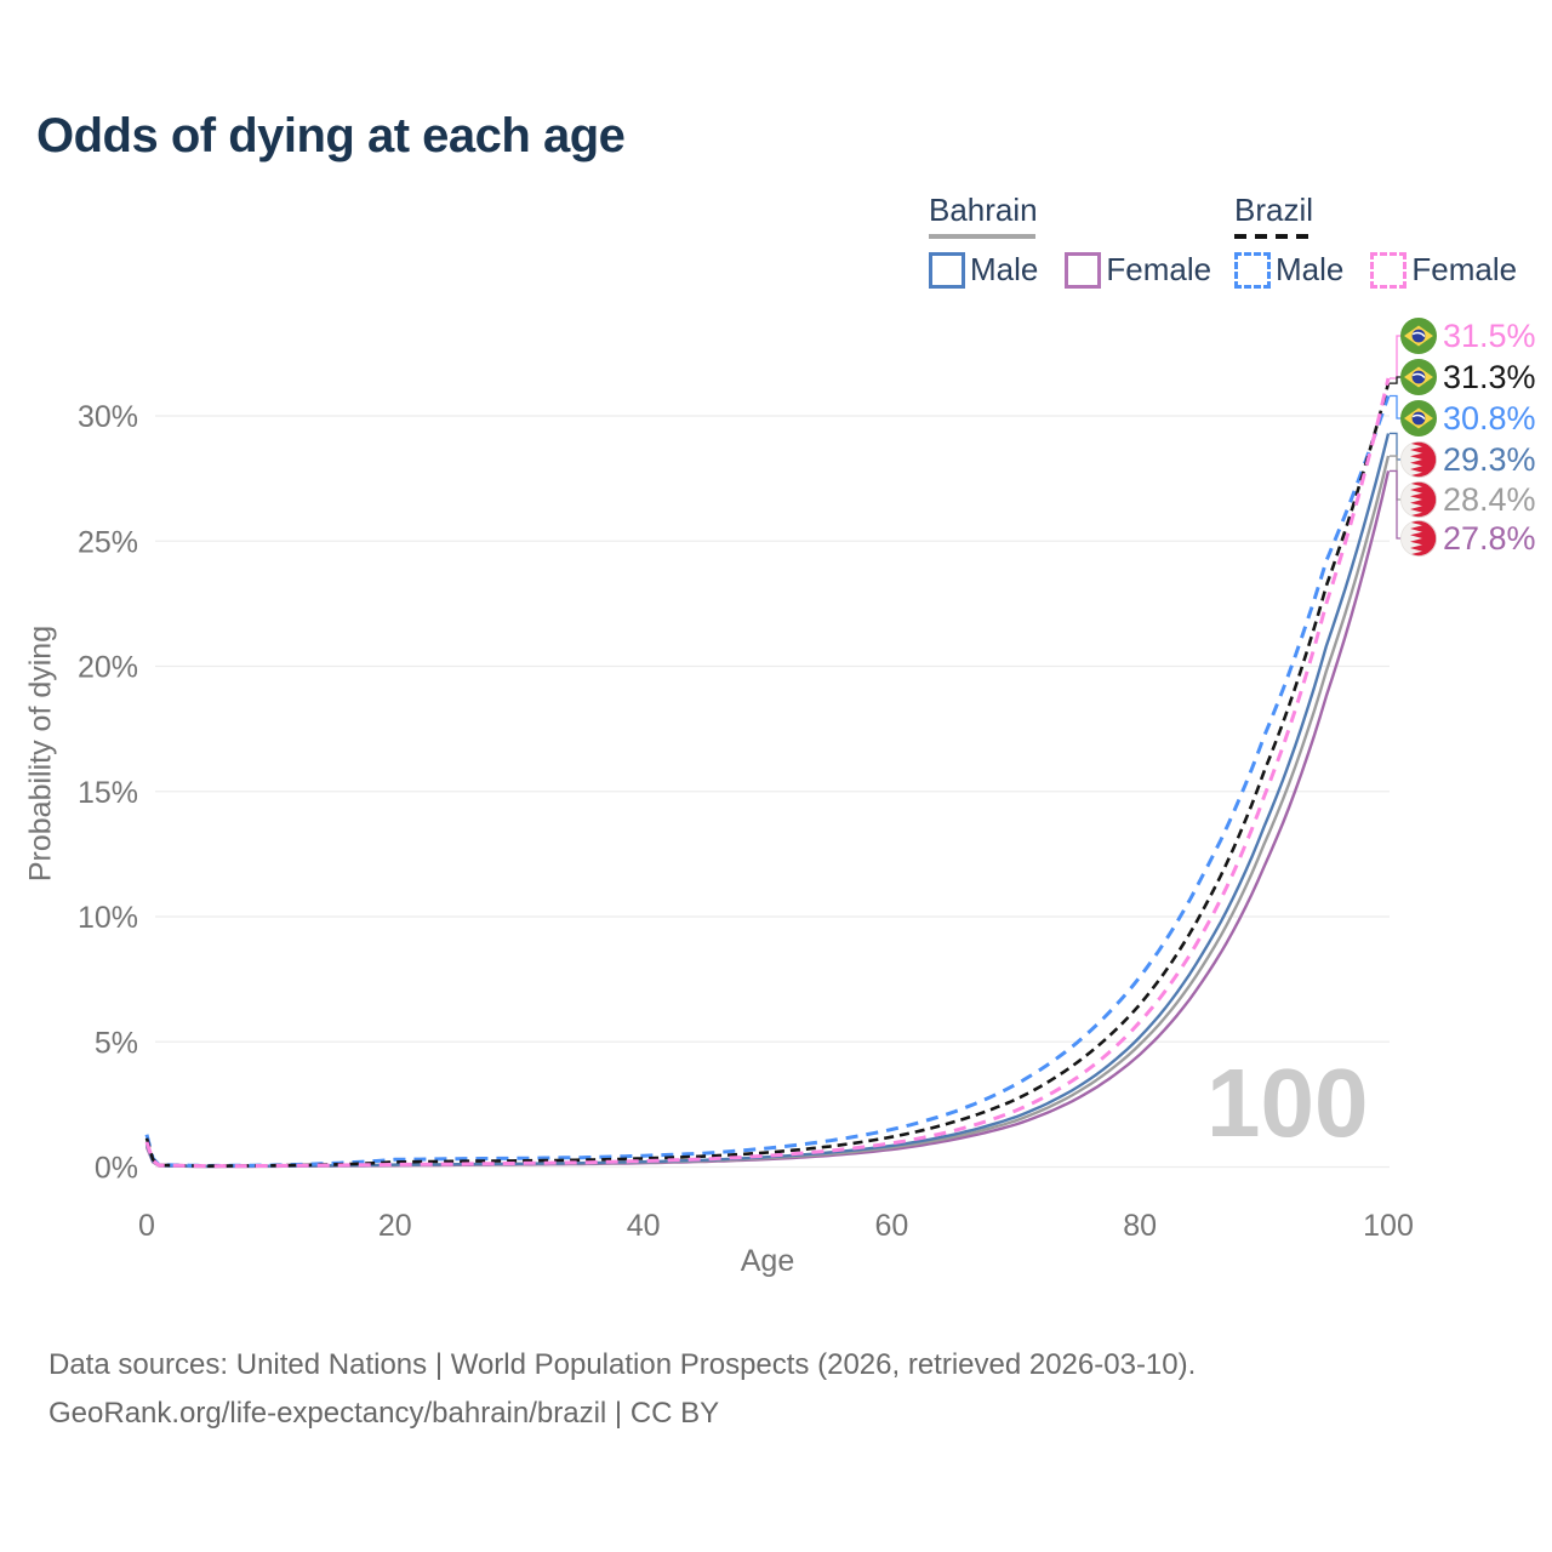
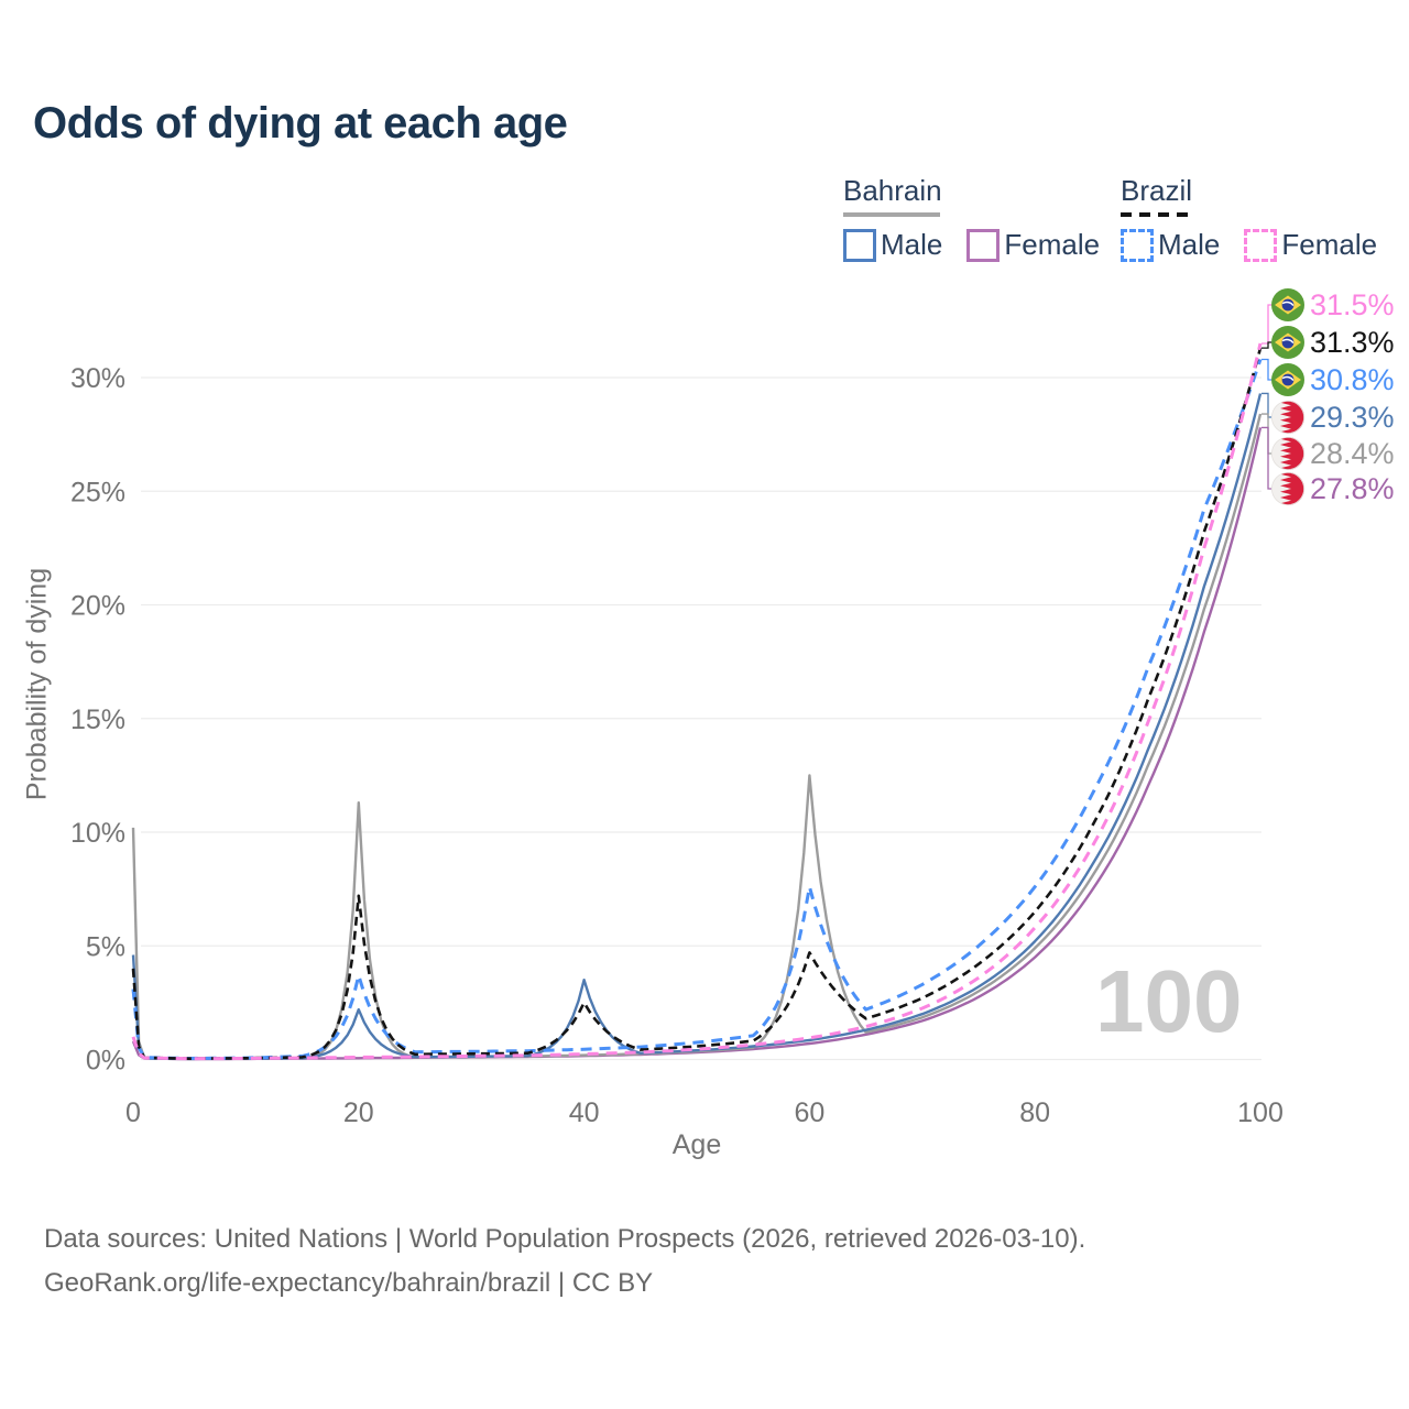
Brazil/0: 1.1% -> 4.0%
Brazil Male/0: 1.3% -> 3.1%
Bahrain Male/0: 0.9% -> 4.6%
Bahrain/0: 0.8% -> 10.2%
Brazil/20: 0.2% -> 7.2%
Brazil Male/20: 0.3% -> 3.7%
Bahrain Male/20: 0.1% -> 2.2%
Bahrain/20: 0.1% -> 11.3%
Brazil/40: 0.3% -> 2.5%
Bahrain Male/40: 0.2% -> 3.5%
Brazil/60: 1.2% -> 4.7%
Brazil Male/60: 1.5% -> 7.6%
Bahrain/60: 0.8% -> 12.5%
